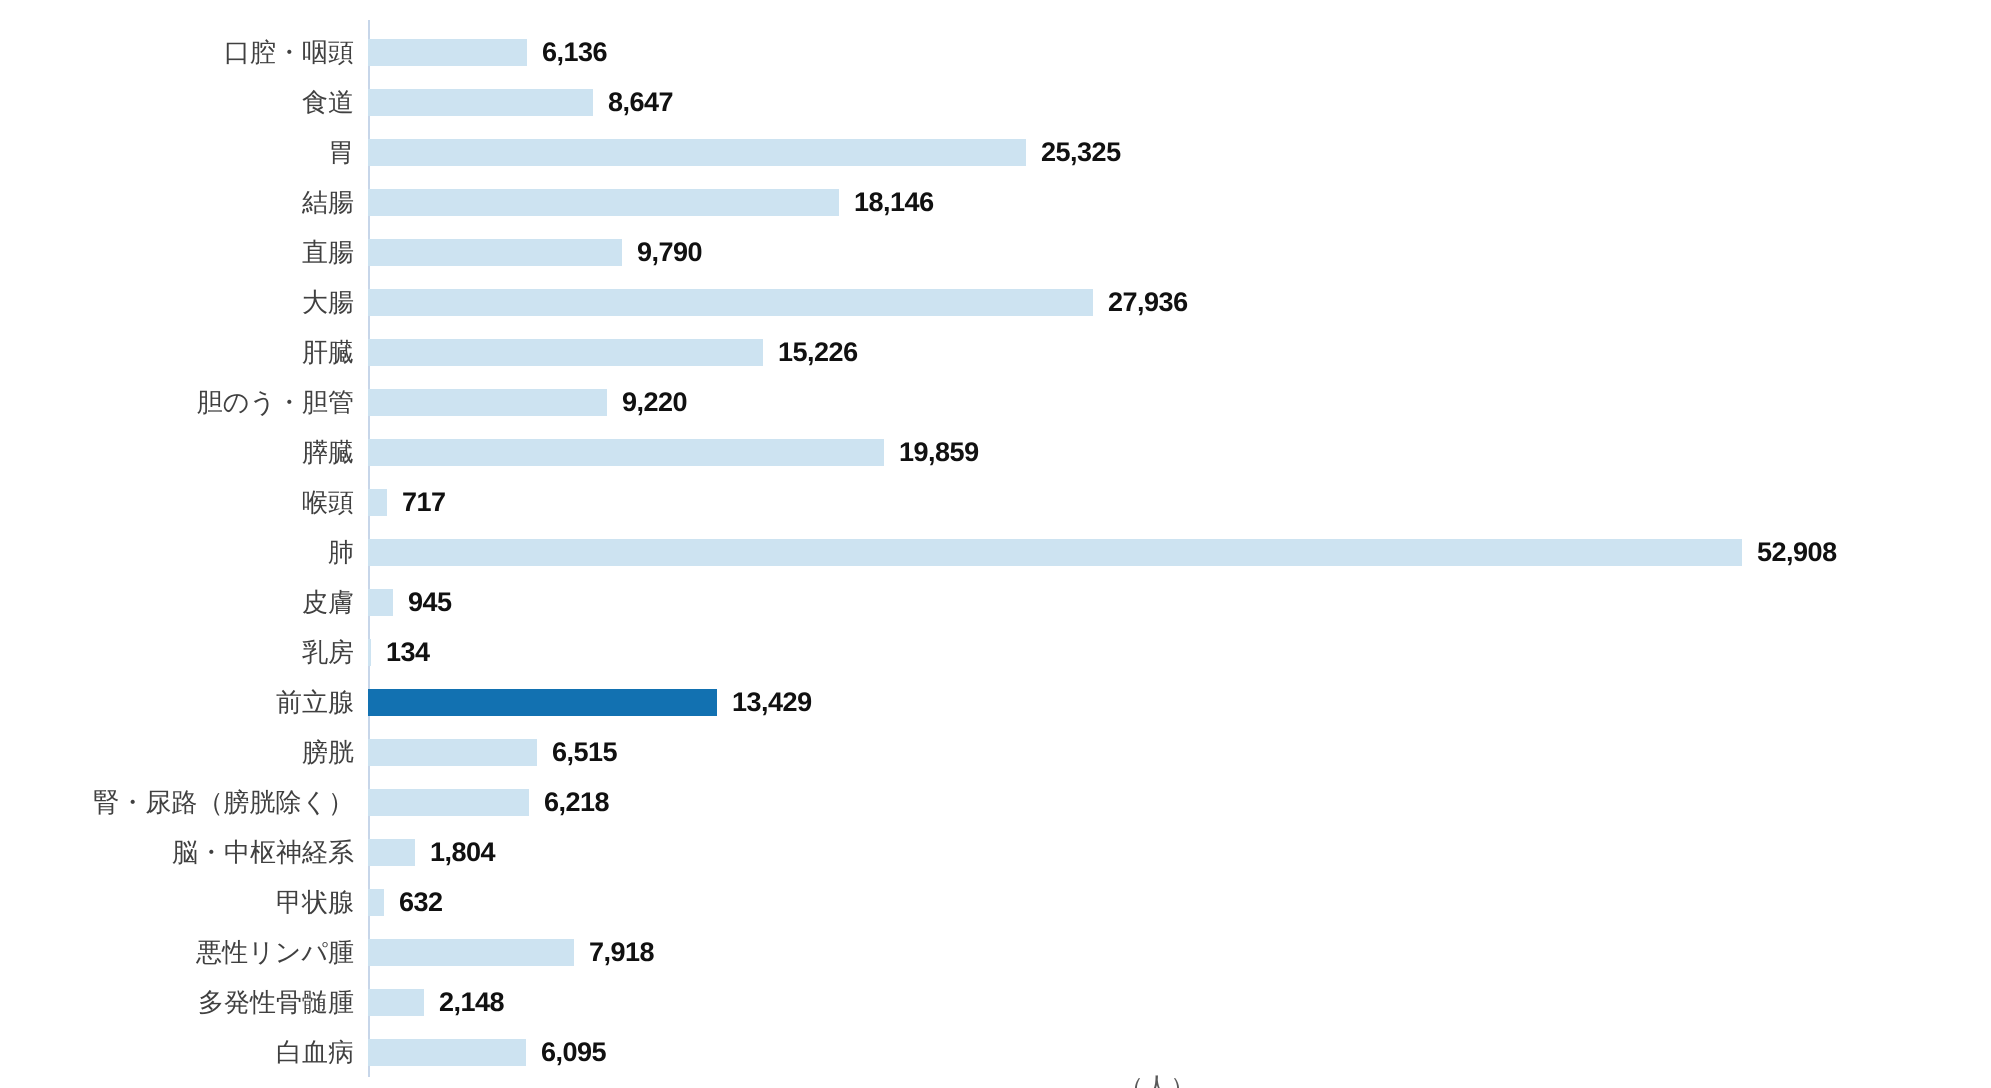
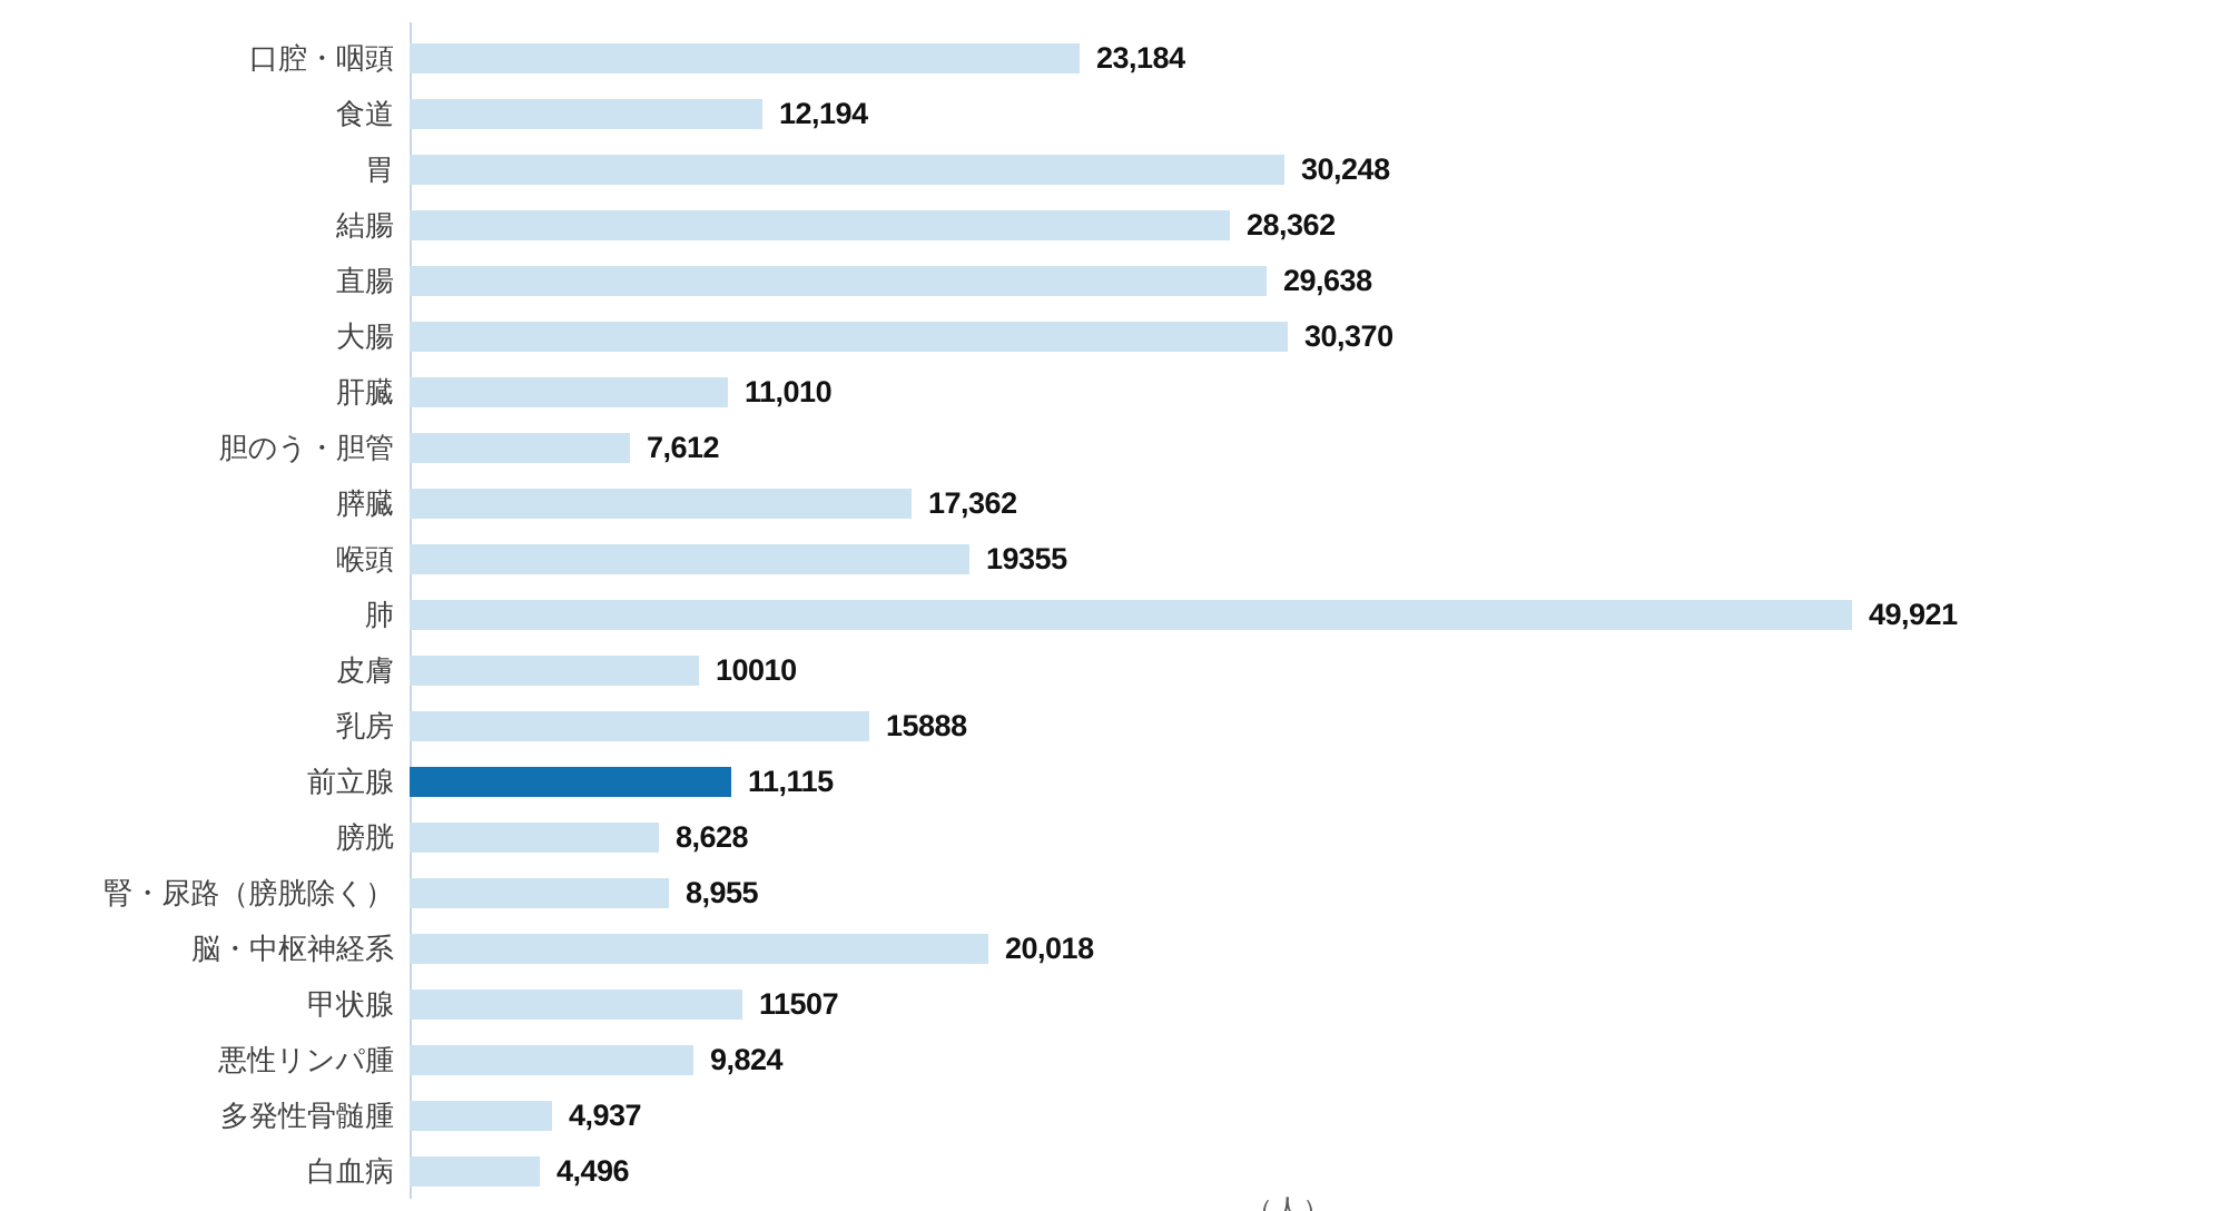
口腔・咽頭: 6,136 -> 23,184
食道: 8,647 -> 12,194
胃: 25,325 -> 30,248
結腸: 18,146 -> 28,362
直腸: 9,790 -> 29,638
大腸: 27,936 -> 30,370
肝臓: 15,226 -> 11,010
胆のう・胆管: 9,220 -> 7,612
膵臓: 19,859 -> 17,362
喉頭: 717 -> 19355
肺: 52,908 -> 49,921
皮膚: 945 -> 10010
乳房: 134 -> 15888
前立腺: 13,429 -> 11,115
膀胱: 6,515 -> 8,628
腎・尿路（膀胱除く）: 6,218 -> 8,955
脳・中枢神経系: 1,804 -> 20,018
甲状腺: 632 -> 11507
悪性リンパ腫: 7,918 -> 9,824
多発性骨髄腫: 2,148 -> 4,937
白血病: 6,095 -> 4,496
